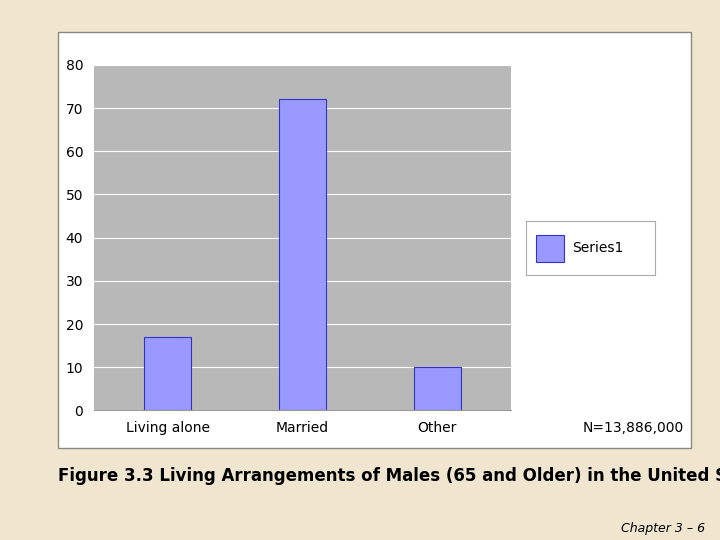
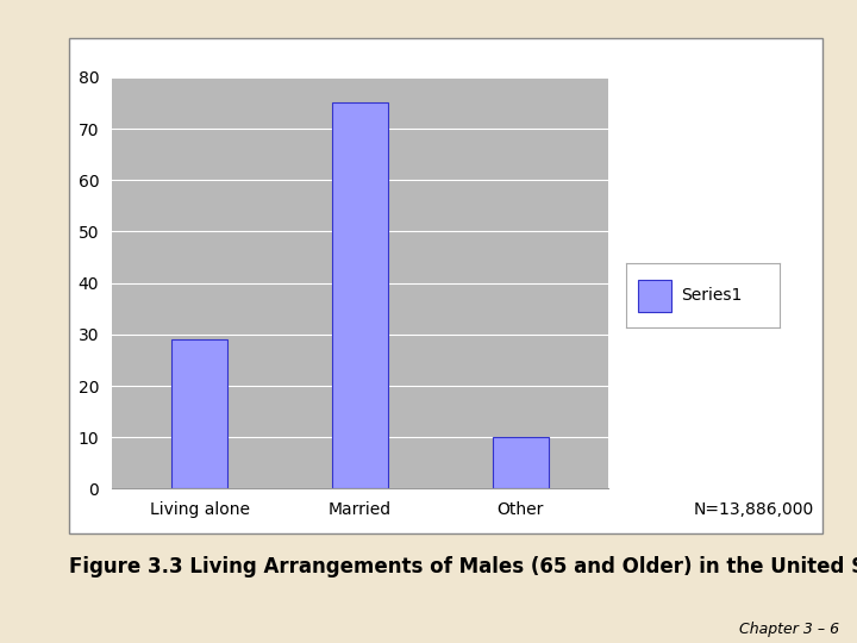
Living alone: 17 -> 29
Married: 72 -> 75
